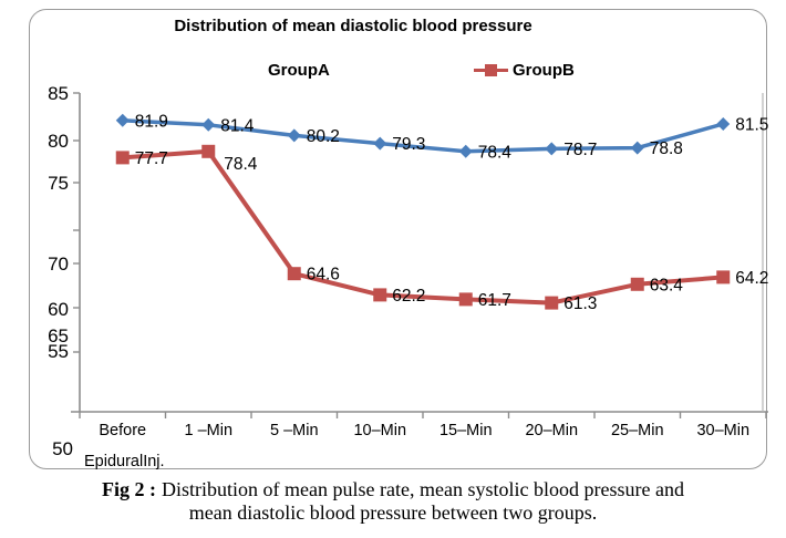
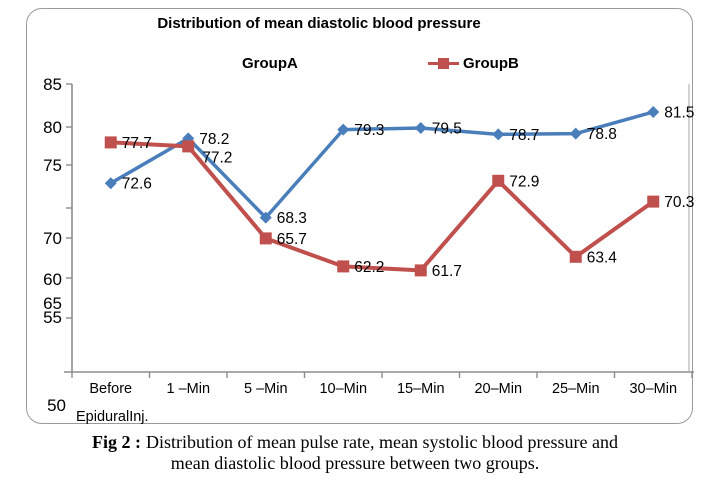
GroupA/Before: 81.9 -> 72.6
GroupA/1 –Min: 81.4 -> 78.2
GroupB/1 –Min: 78.4 -> 77.2
GroupA/5 –Min: 80.2 -> 68.3
GroupB/5 –Min: 64.6 -> 65.7
GroupA/15–Min: 78.4 -> 79.5
GroupB/20–Min: 61.3 -> 72.9
GroupB/30–Min: 64.2 -> 70.3
